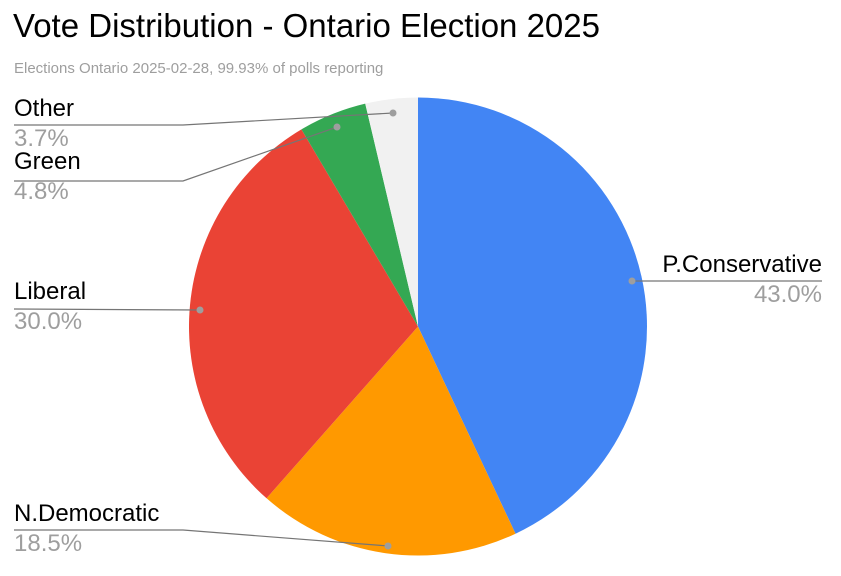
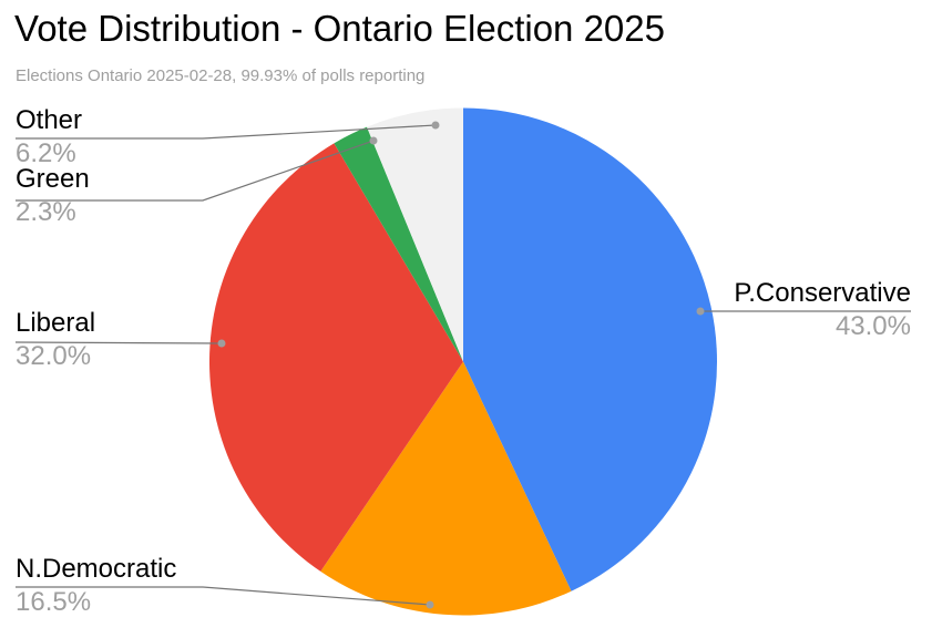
N.Democratic: 18.5% -> 16.5%
Liberal: 30.0% -> 32.0%
Green: 4.8% -> 2.3%
Other: 3.7% -> 6.2%
